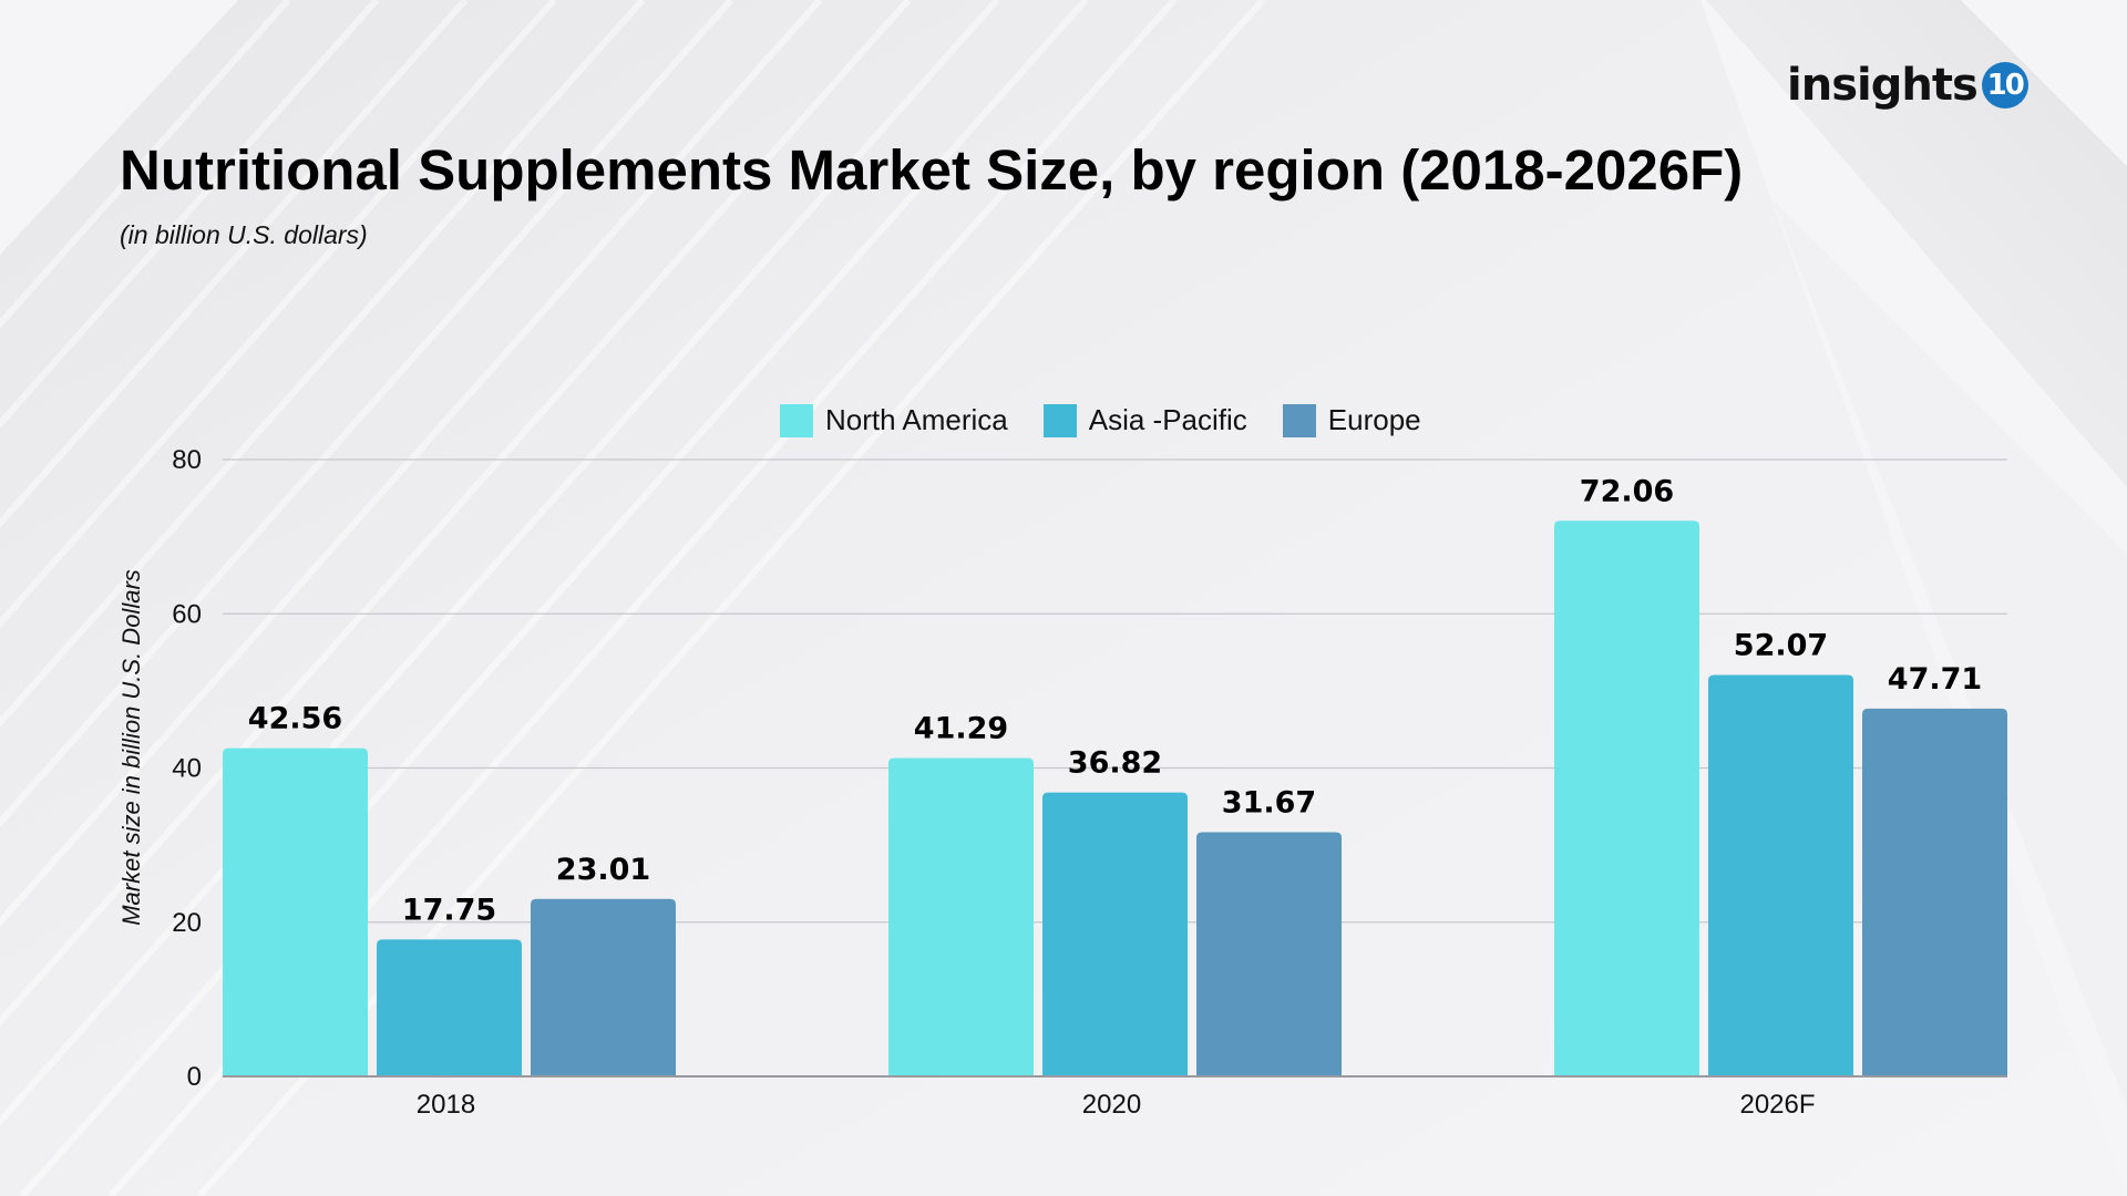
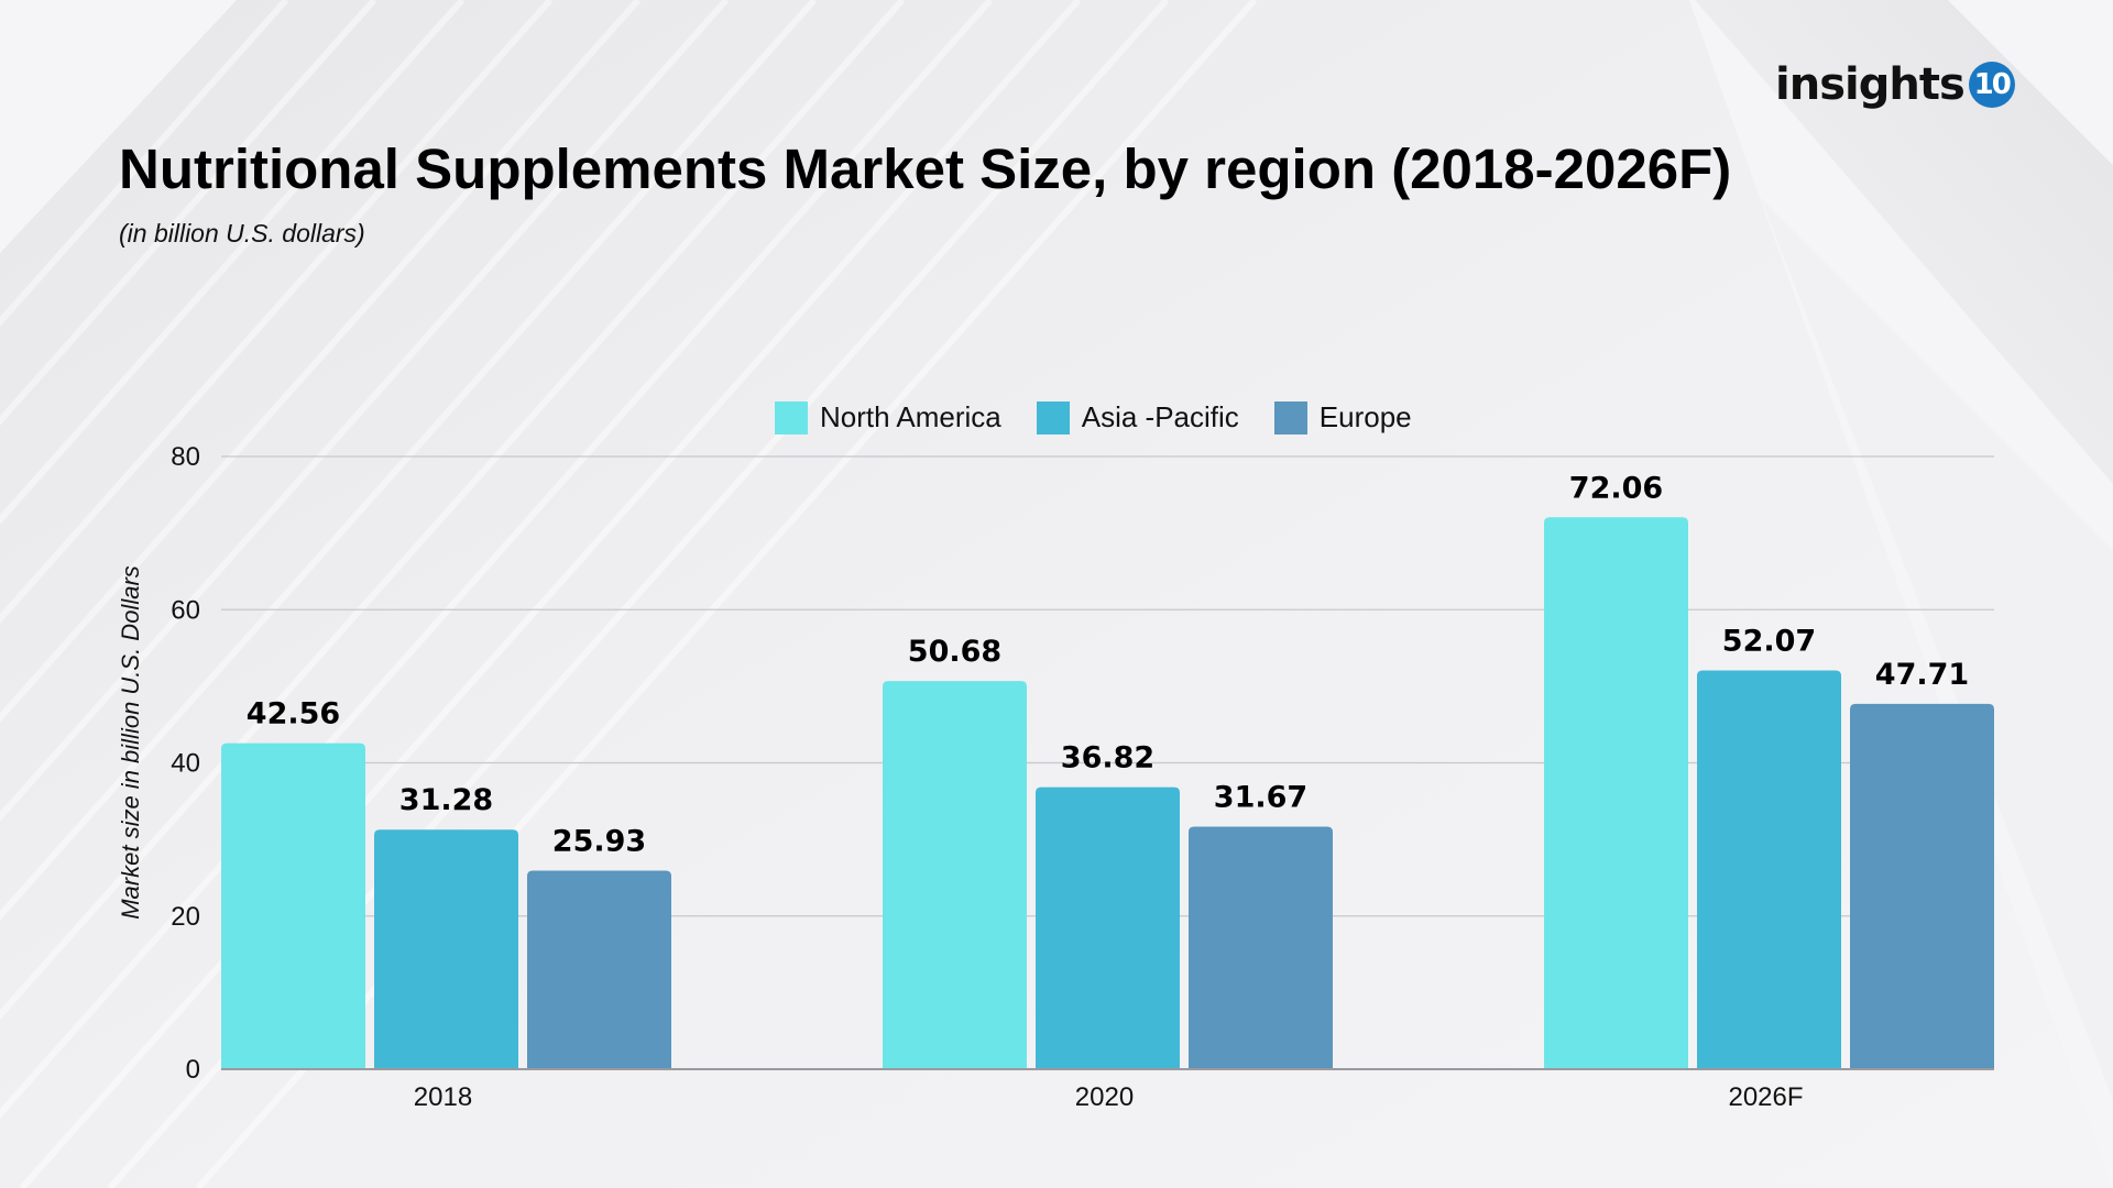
Asia -Pacific/2018: 17.75 -> 31.28
Europe/2018: 23.01 -> 25.93
North America/2020: 41.29 -> 50.68
